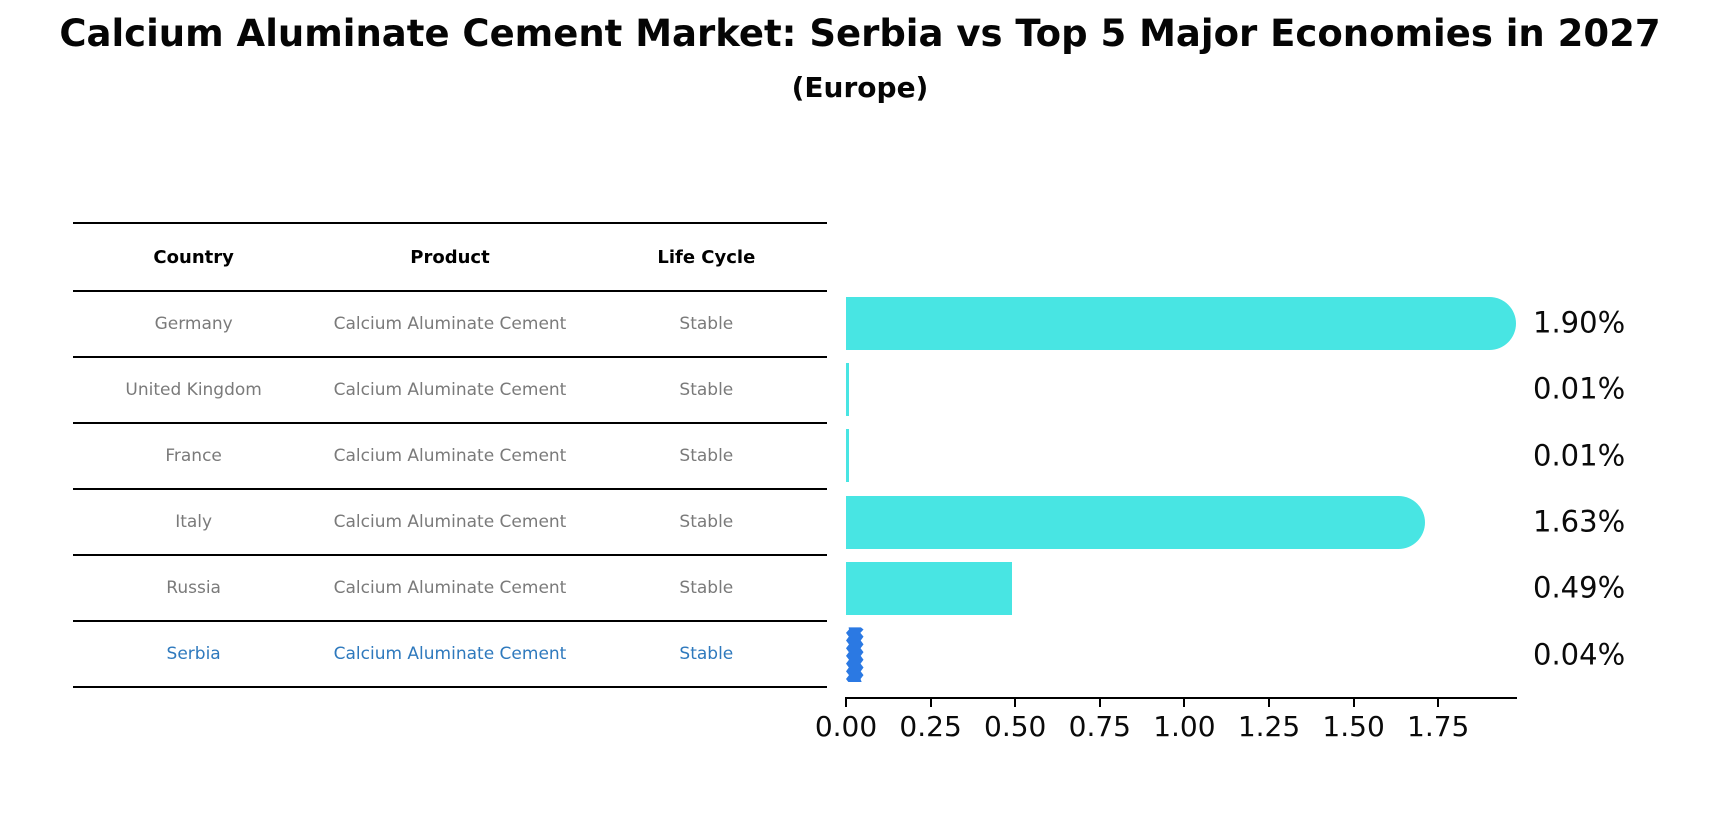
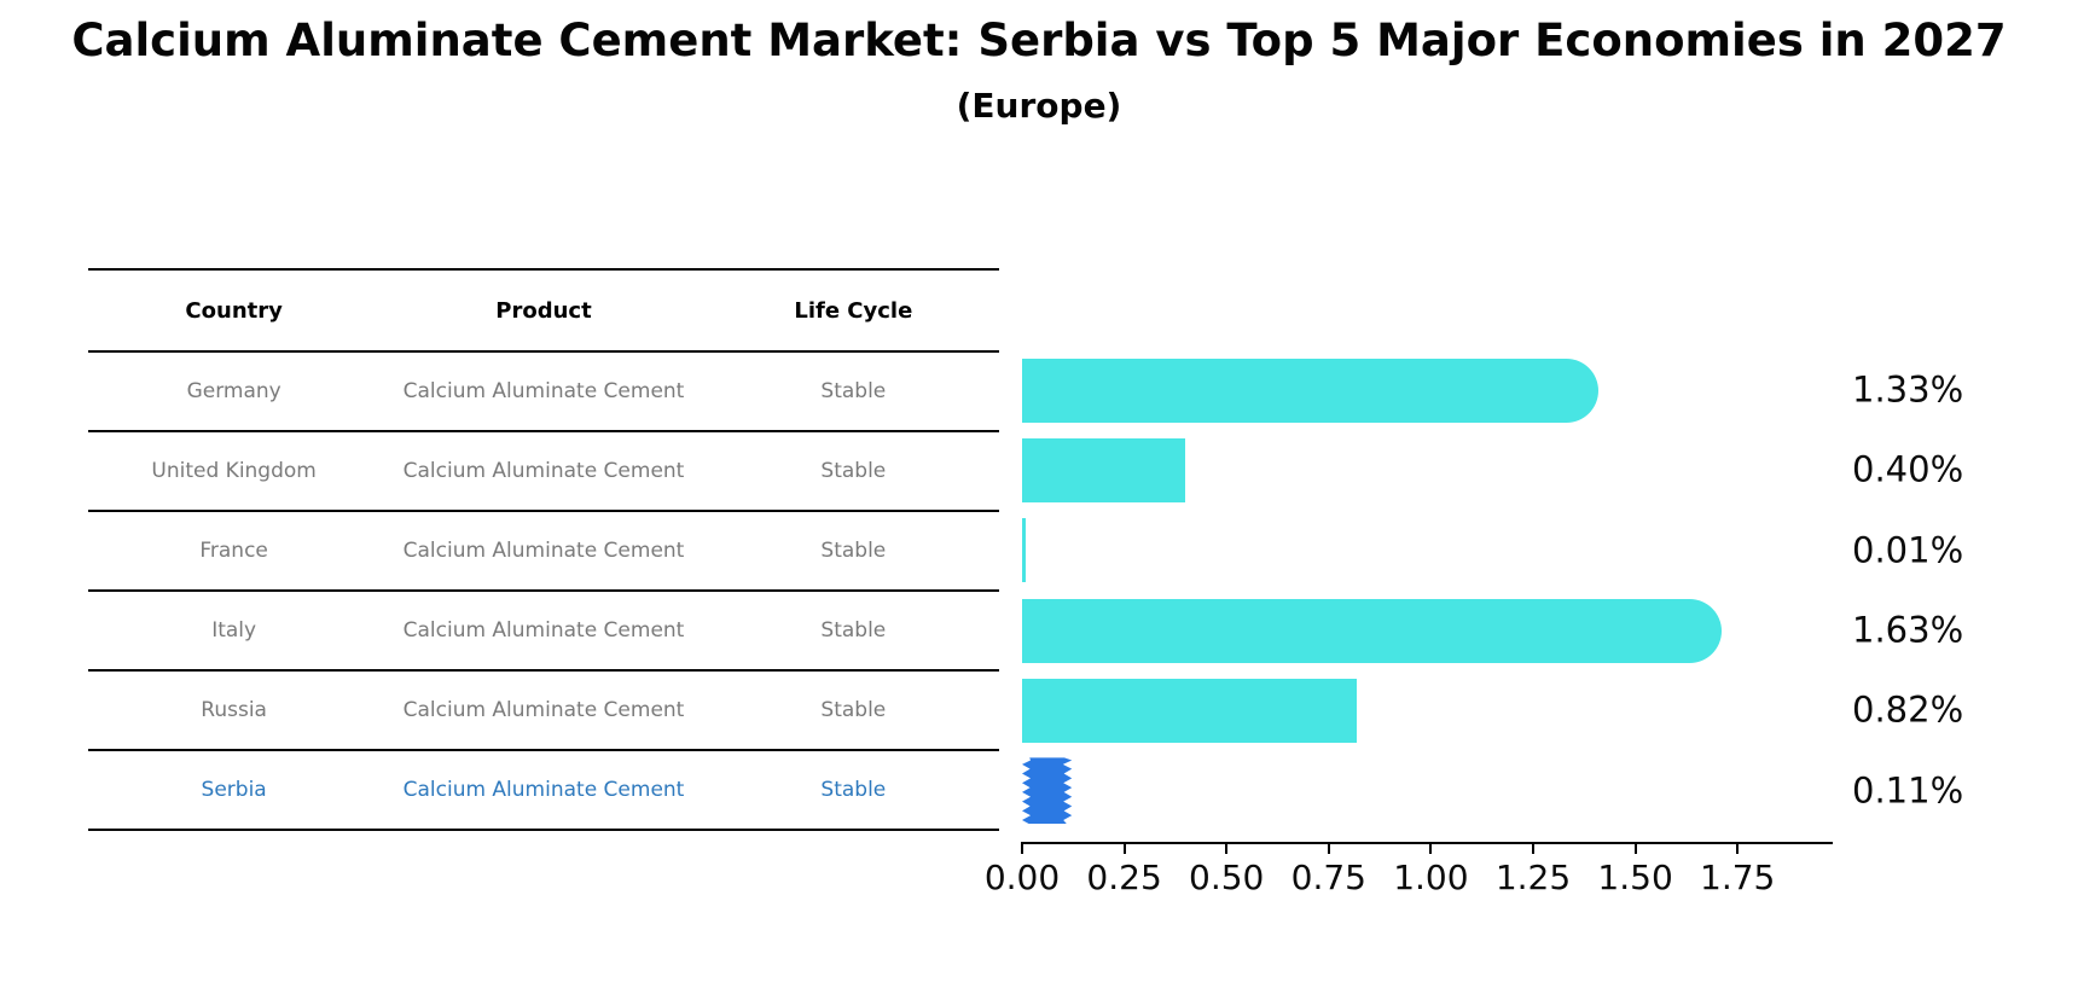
Germany: 1.90% -> 1.33%
United Kingdom: 0.01% -> 0.40%
Russia: 0.49% -> 0.82%
Serbia: 0.04% -> 0.11%
